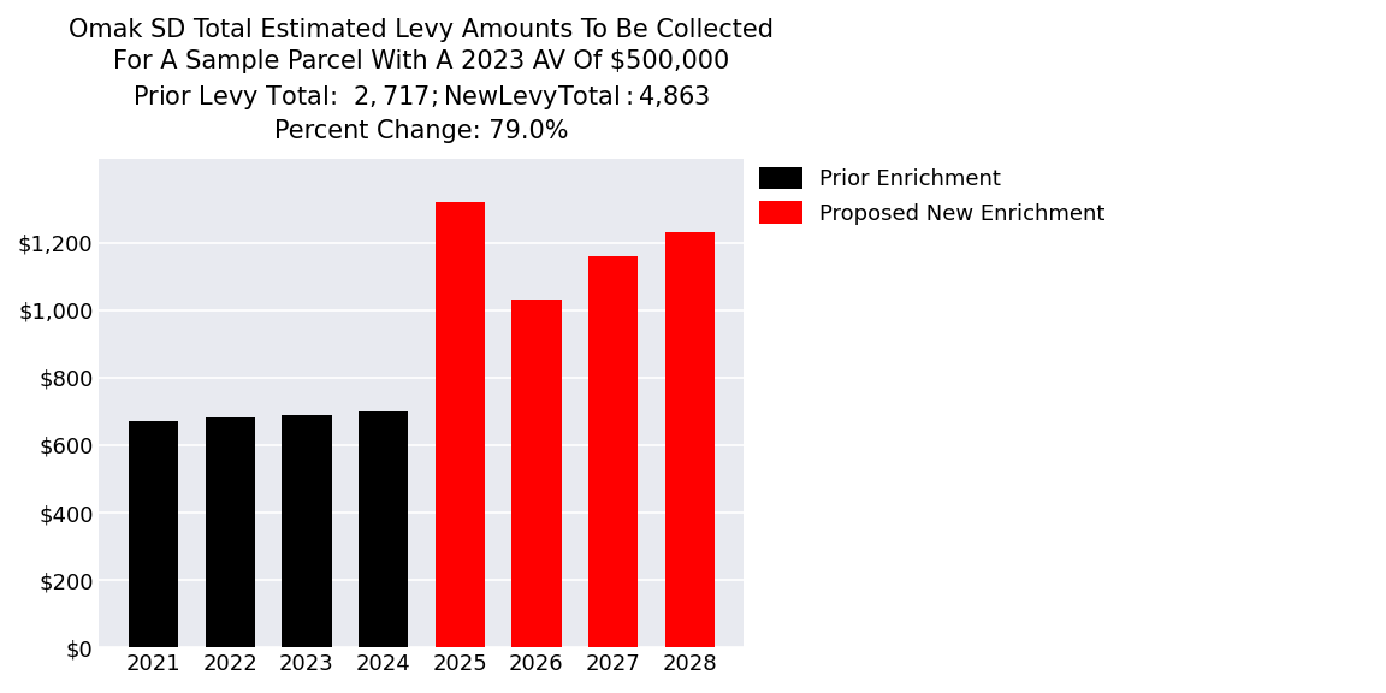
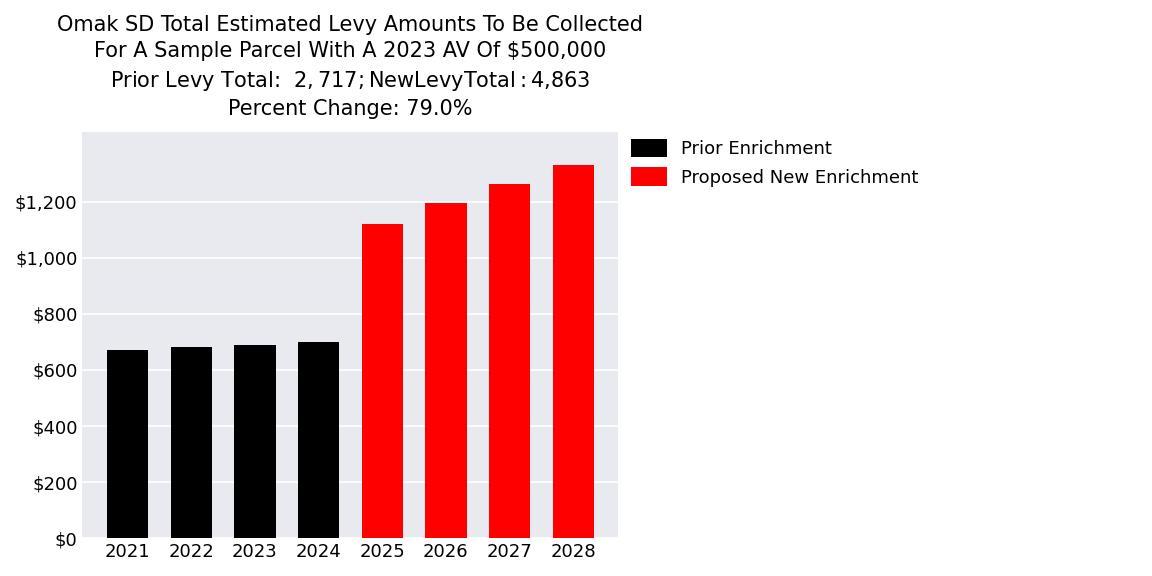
2025: $1,320 -> $1,120
2026: $1,030 -> $1,195
2027: $1,160 -> $1,265
2028: $1,230 -> $1,330
